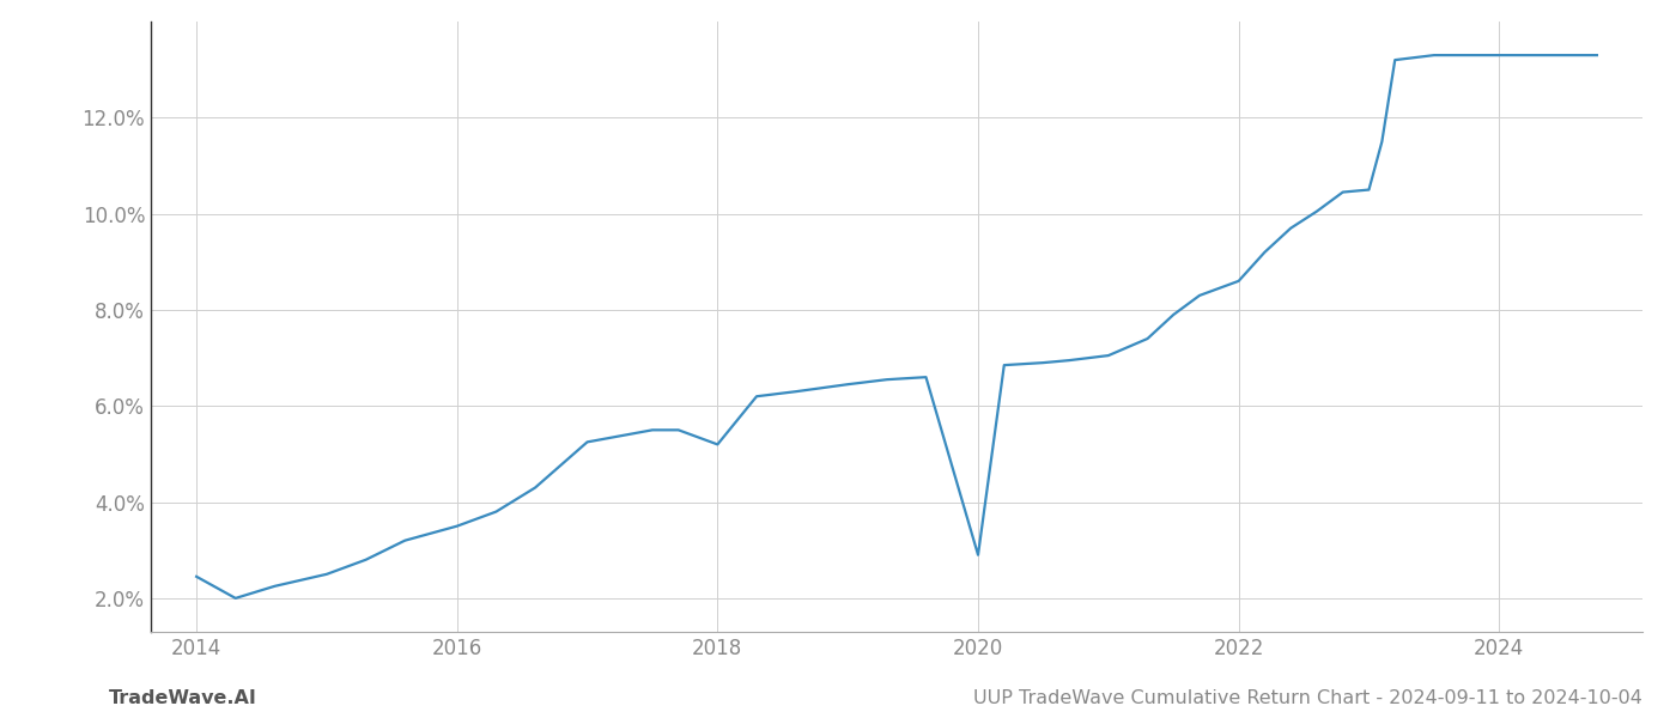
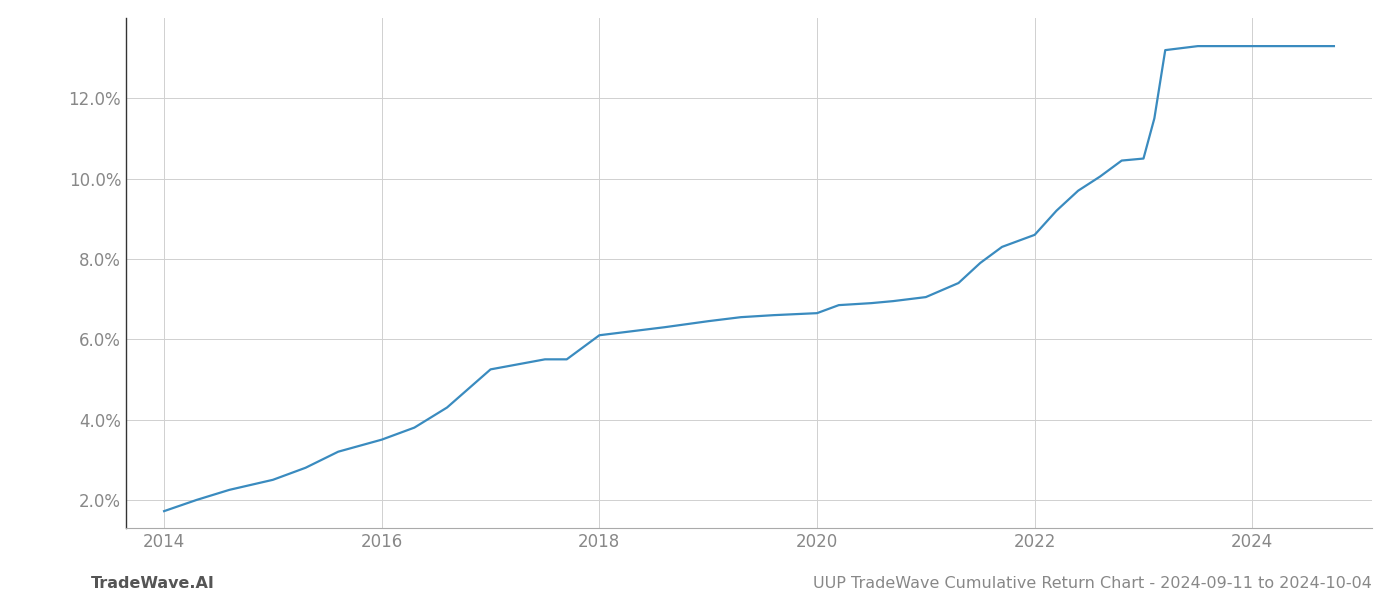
2014: 2.45% -> 1.72%
2018: 5.20% -> 6.10%
2020: 2.90% -> 6.65%
